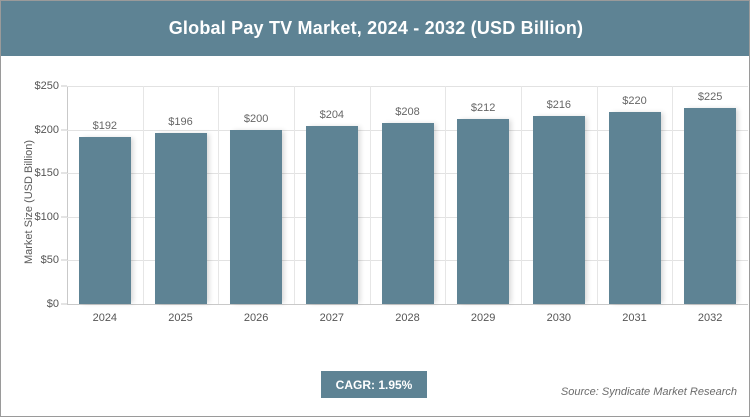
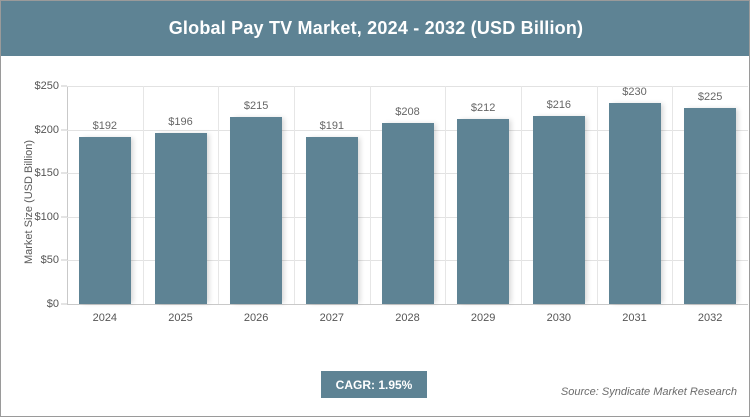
2026: $200 -> $215
2027: $204 -> $191
2031: $220 -> $230
